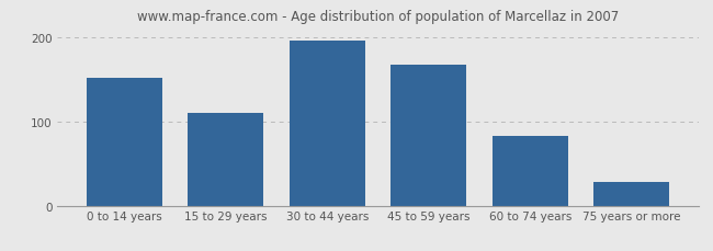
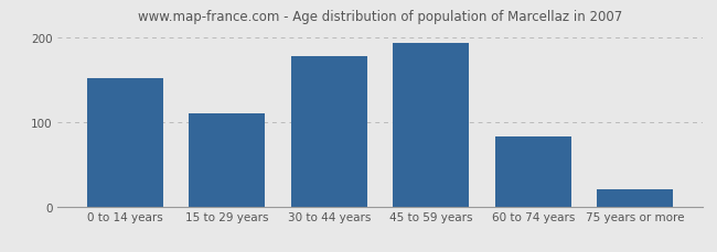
30 to 44 years: 197 -> 178
45 to 59 years: 168 -> 194
75 years or more: 28 -> 20
